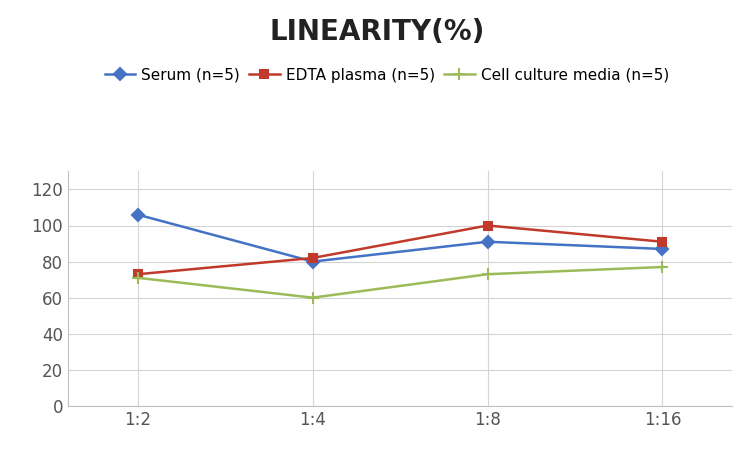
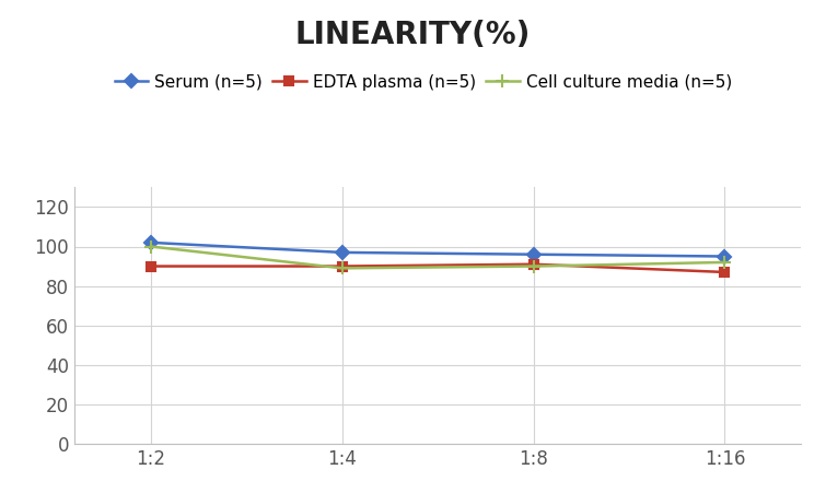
Serum (n=5)/1:2: 106 -> 102
EDTA plasma (n=5)/1:2: 73 -> 90
Cell culture media (n=5)/1:2: 71 -> 100
Serum (n=5)/1:4: 80 -> 97
EDTA plasma (n=5)/1:4: 82 -> 90
Cell culture media (n=5)/1:4: 60 -> 89
Serum (n=5)/1:8: 91 -> 96
EDTA plasma (n=5)/1:8: 100 -> 91
Cell culture media (n=5)/1:8: 73 -> 90
Serum (n=5)/1:16: 87 -> 95
EDTA plasma (n=5)/1:16: 91 -> 87
Cell culture media (n=5)/1:16: 77 -> 92
